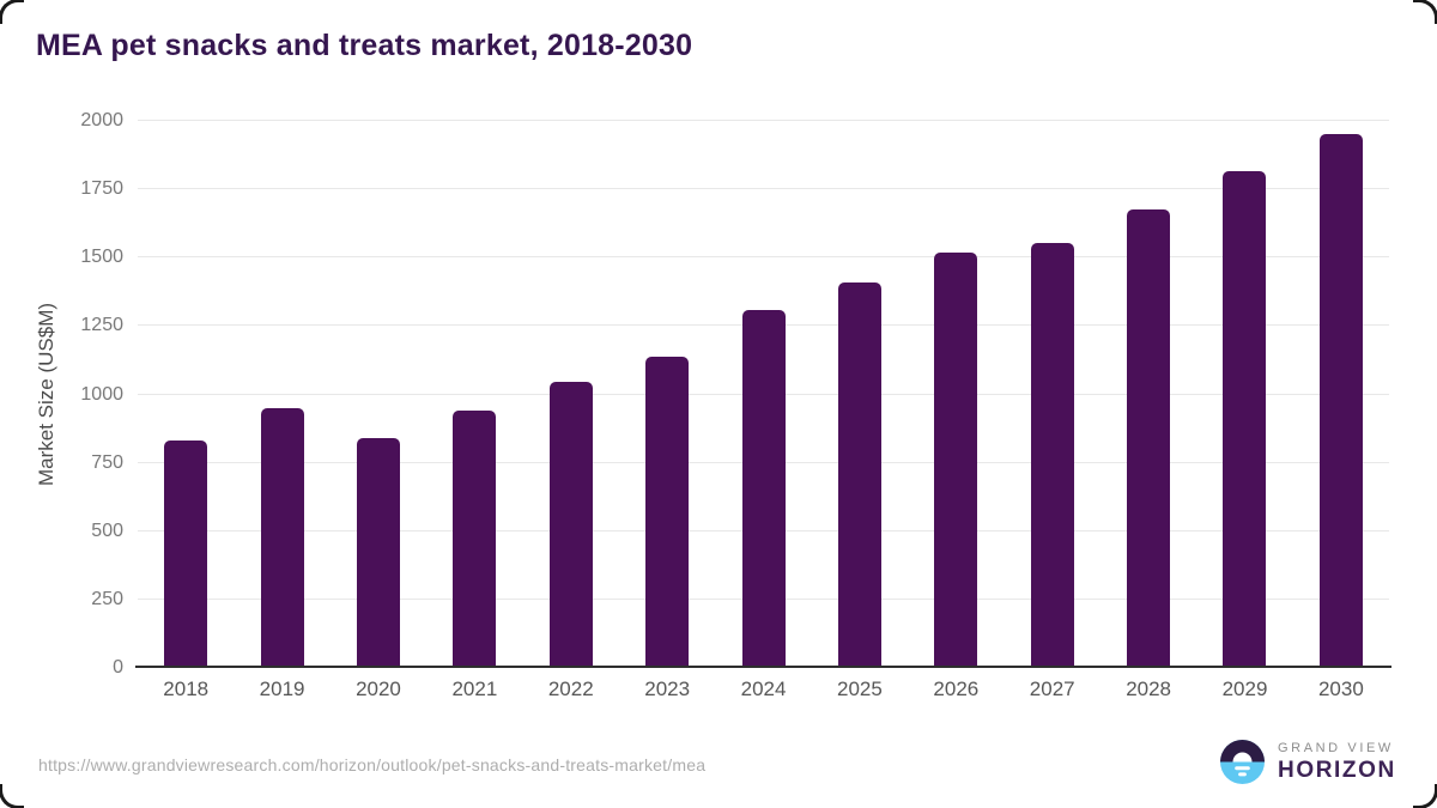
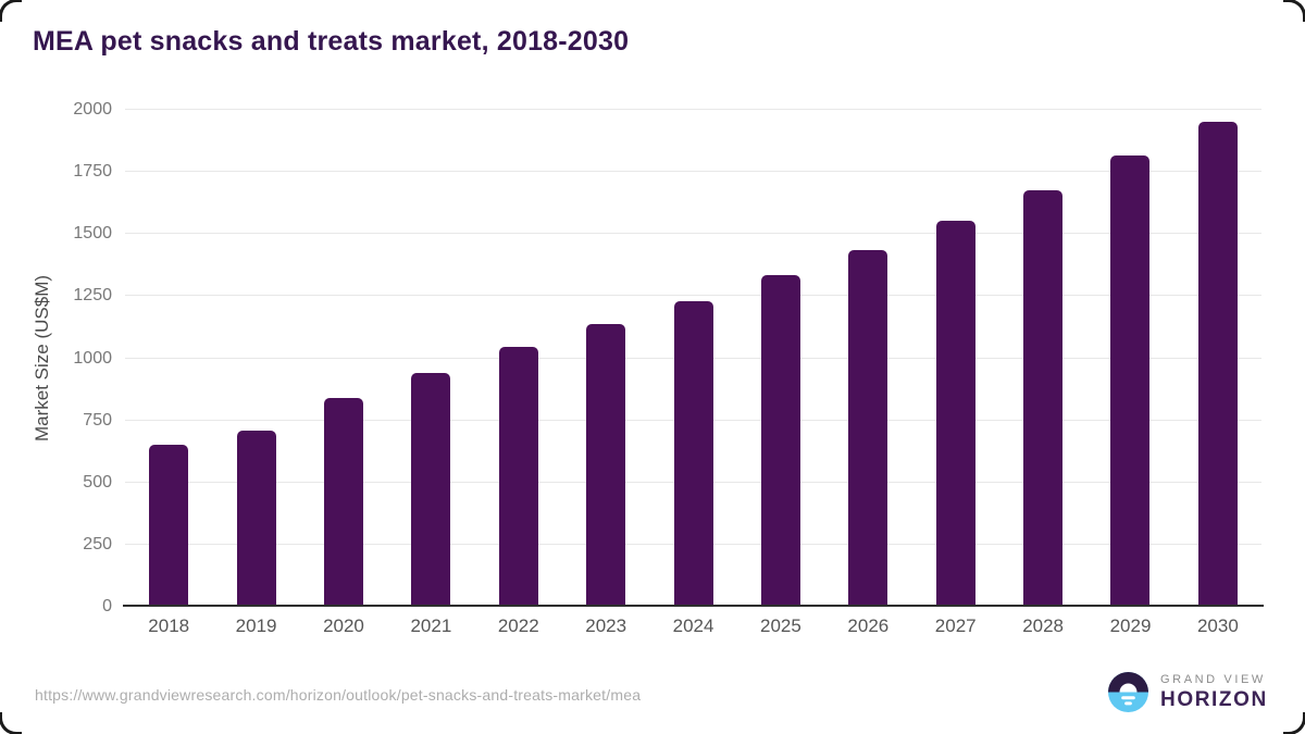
2018: 830 -> 650
2019: 950 -> 710
2024: 1310 -> 1230
2025: 1410 -> 1340
2026: 1520 -> 1440
